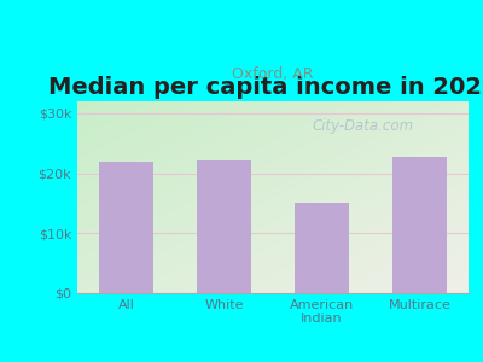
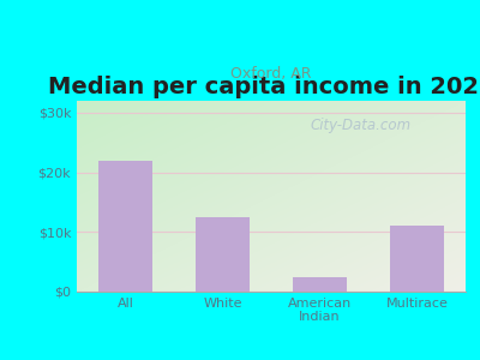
White: $22.2k -> $12.5k
American Indian: $15.0k -> $2.5k
Multirace: $22.7k -> $11.0k
